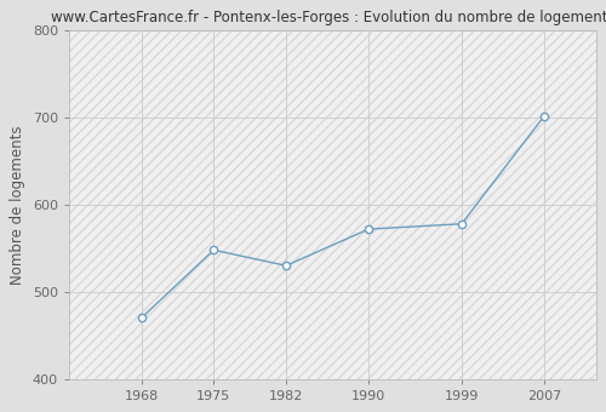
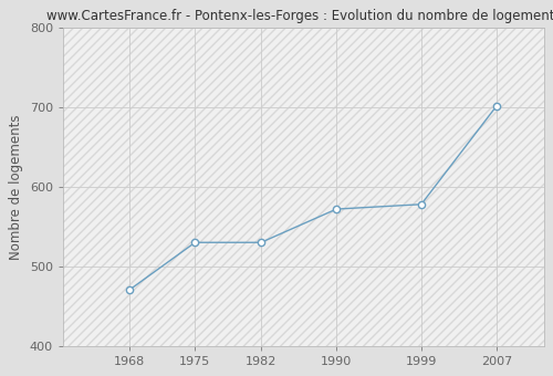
1975: 548 -> 530
